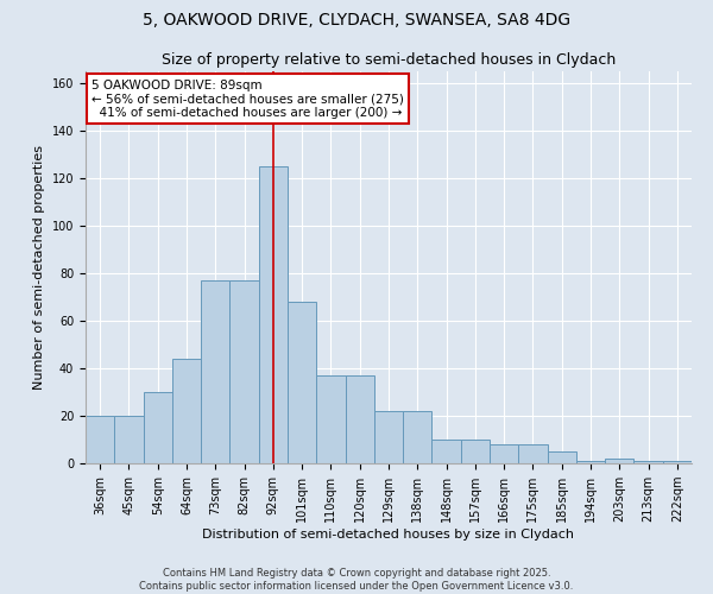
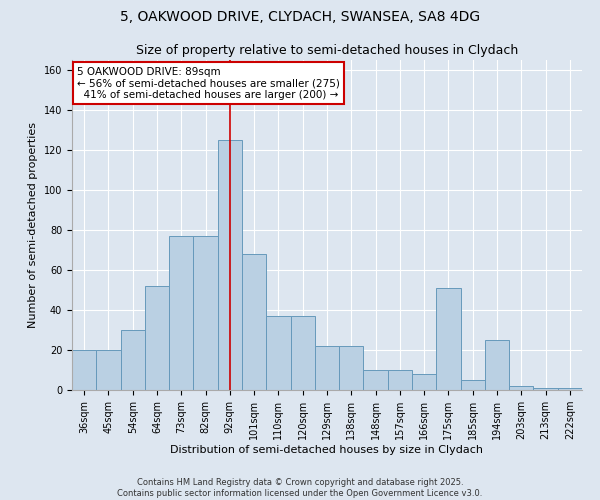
64sqm: 44 -> 52
175sqm: 8 -> 51
194sqm: 1 -> 25
